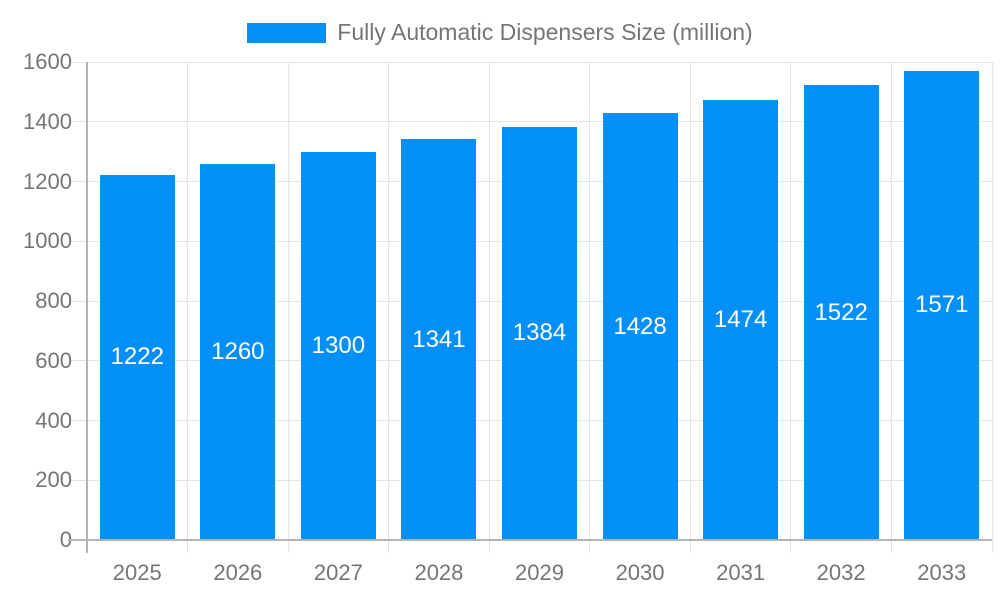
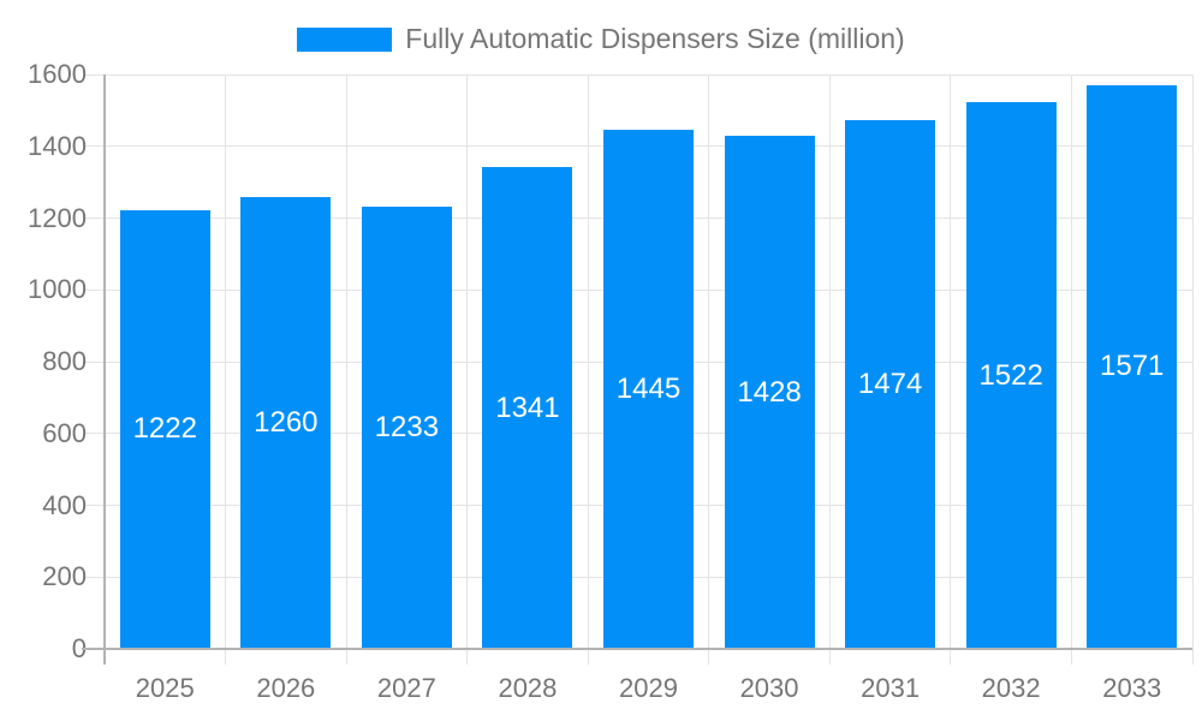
2027: 1300 -> 1233
2029: 1384 -> 1445
